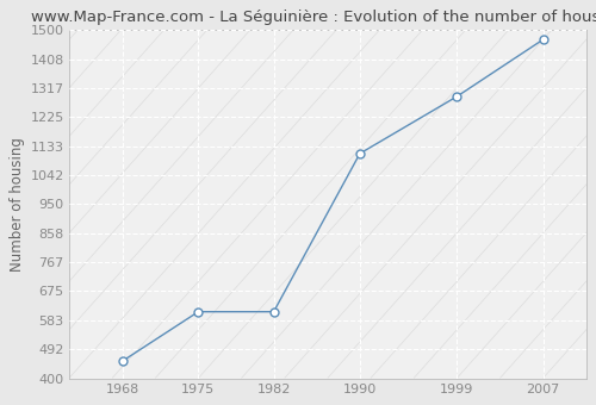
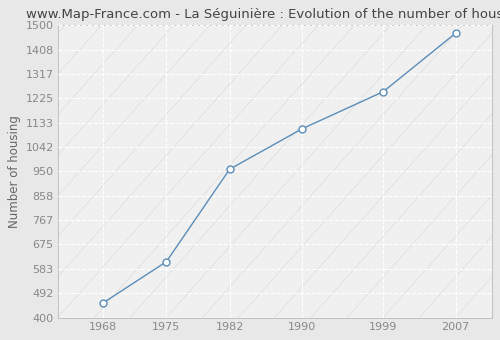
1982: 610 -> 958
1999: 1290 -> 1250
